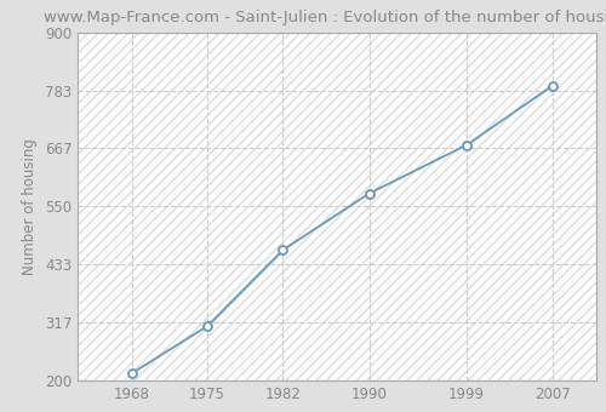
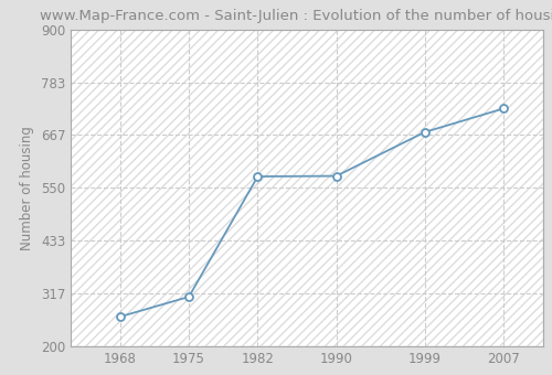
1968: 214 -> 265
1982: 462 -> 575
2007: 793 -> 725
